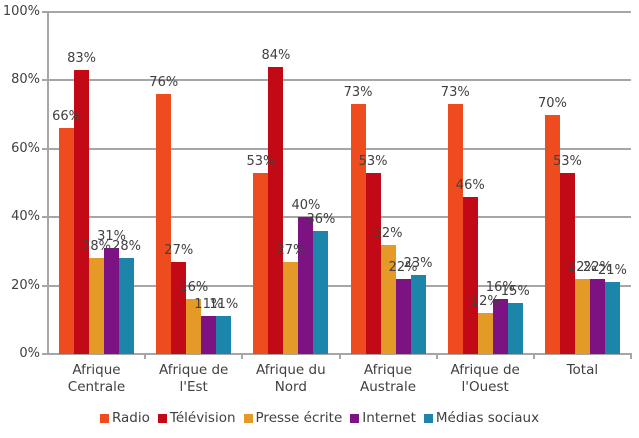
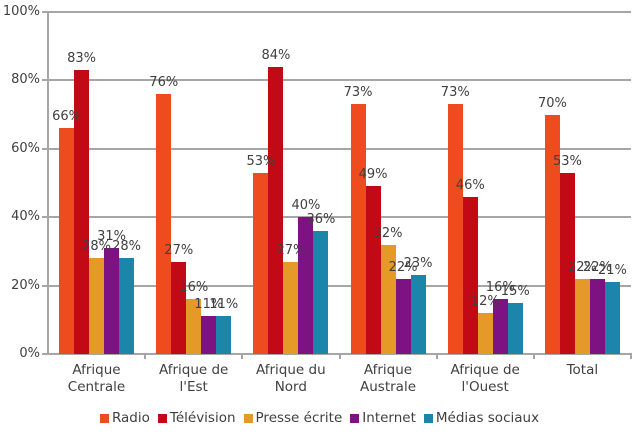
Télévision/Afrique Australe: 53% -> 49%
